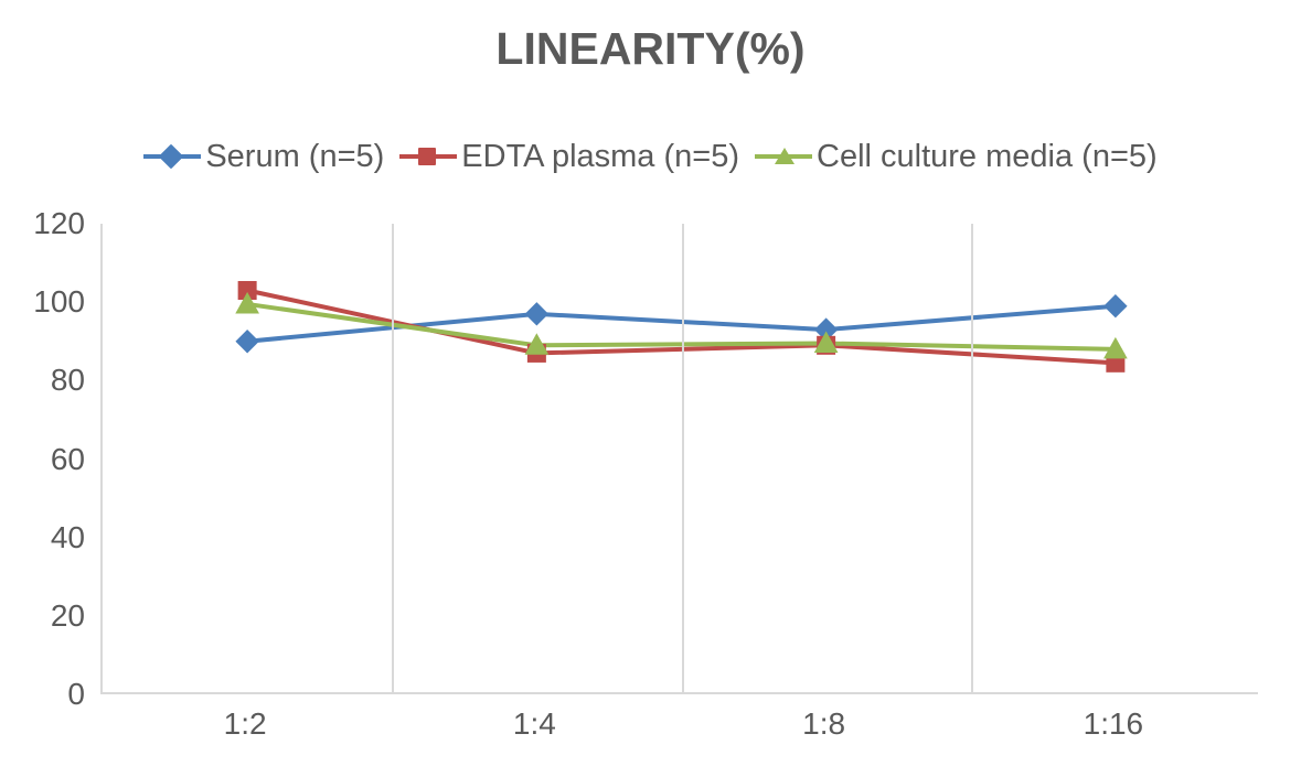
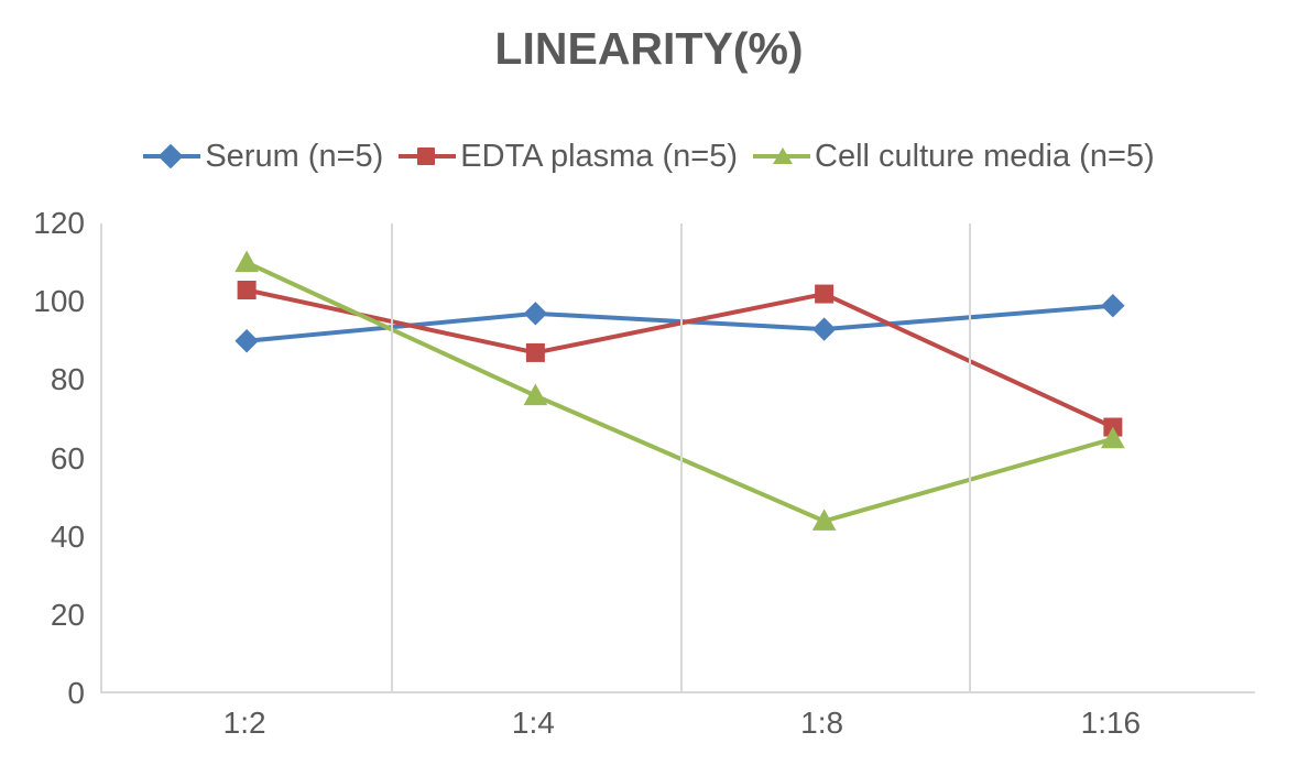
Cell culture media (n=5)/1:2: 100 -> 110
Cell culture media (n=5)/1:4: 89 -> 76
EDTA plasma (n=5)/1:8: 89 -> 102
Cell culture media (n=5)/1:8: 90 -> 44
EDTA plasma (n=5)/1:16: 84 -> 68
Cell culture media (n=5)/1:16: 88 -> 65
